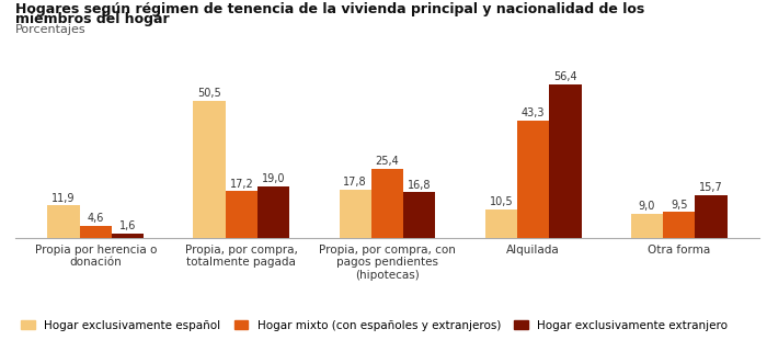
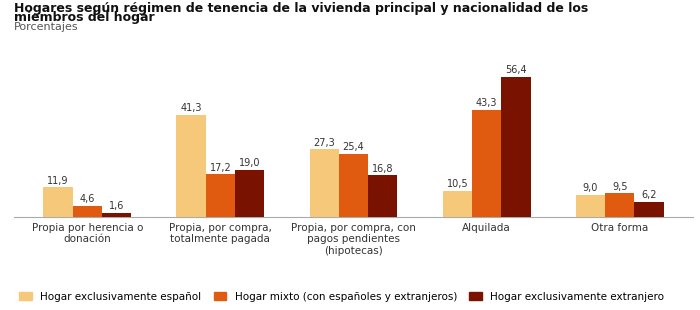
Hogar exclusivamente español/Propia, por compra, totalmente pagada: 50,5 -> 41,3
Hogar exclusivamente español/Propia, por compra, con pagos pendientes (hipotecas): 17,8 -> 27,3
Hogar exclusivamente extranjero/Otra forma: 15,7 -> 6,2
